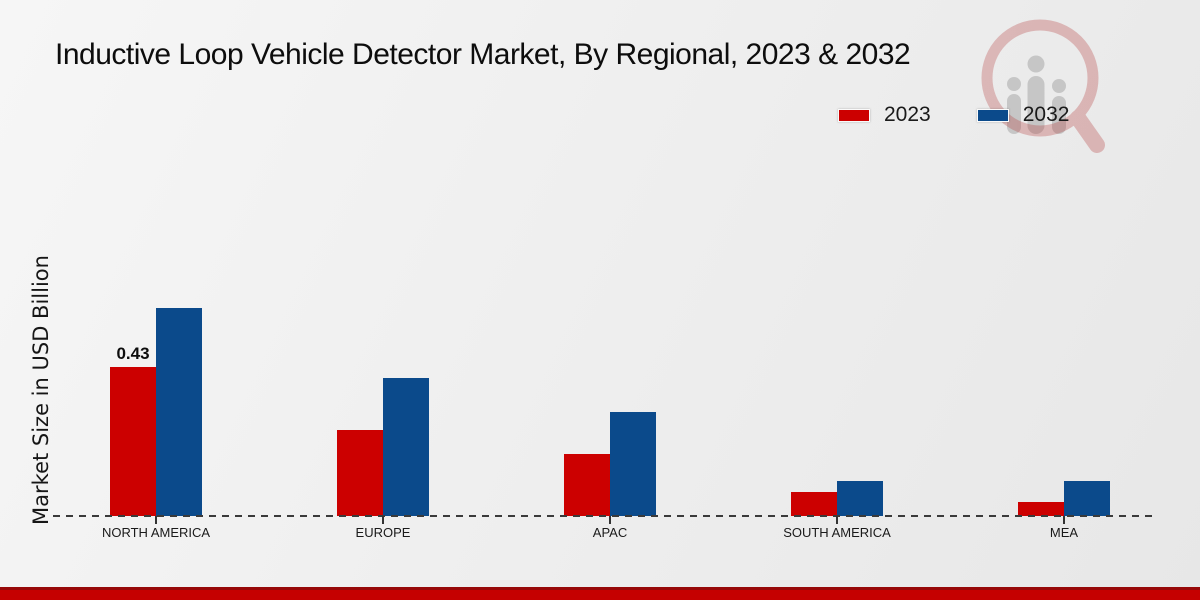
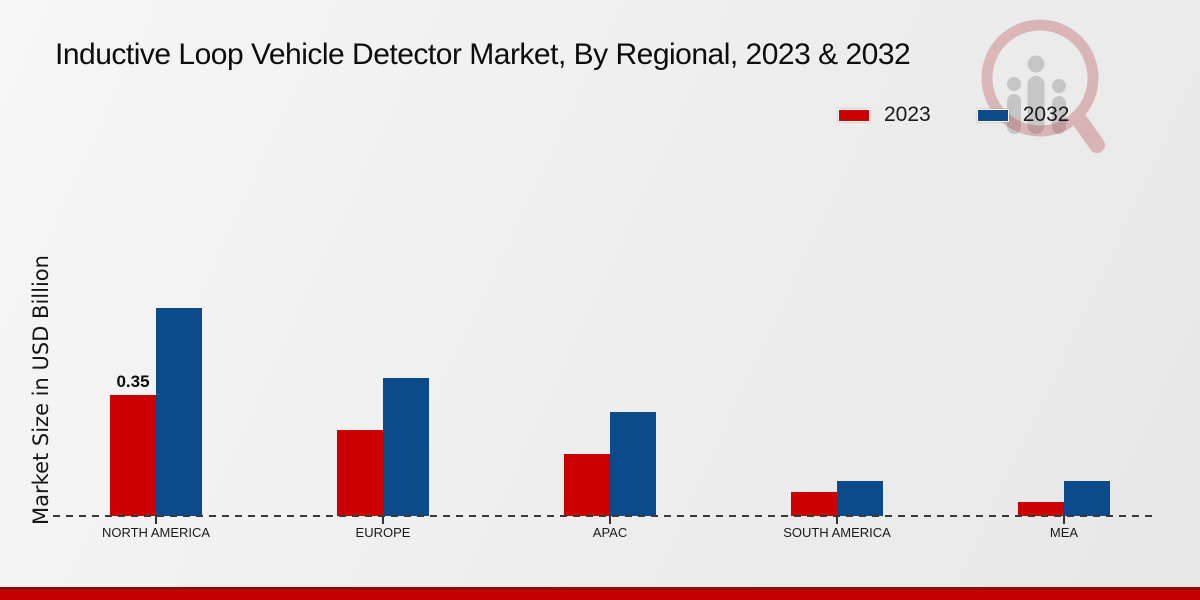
2023/NORTH AMERICA: 0.43 -> 0.35
